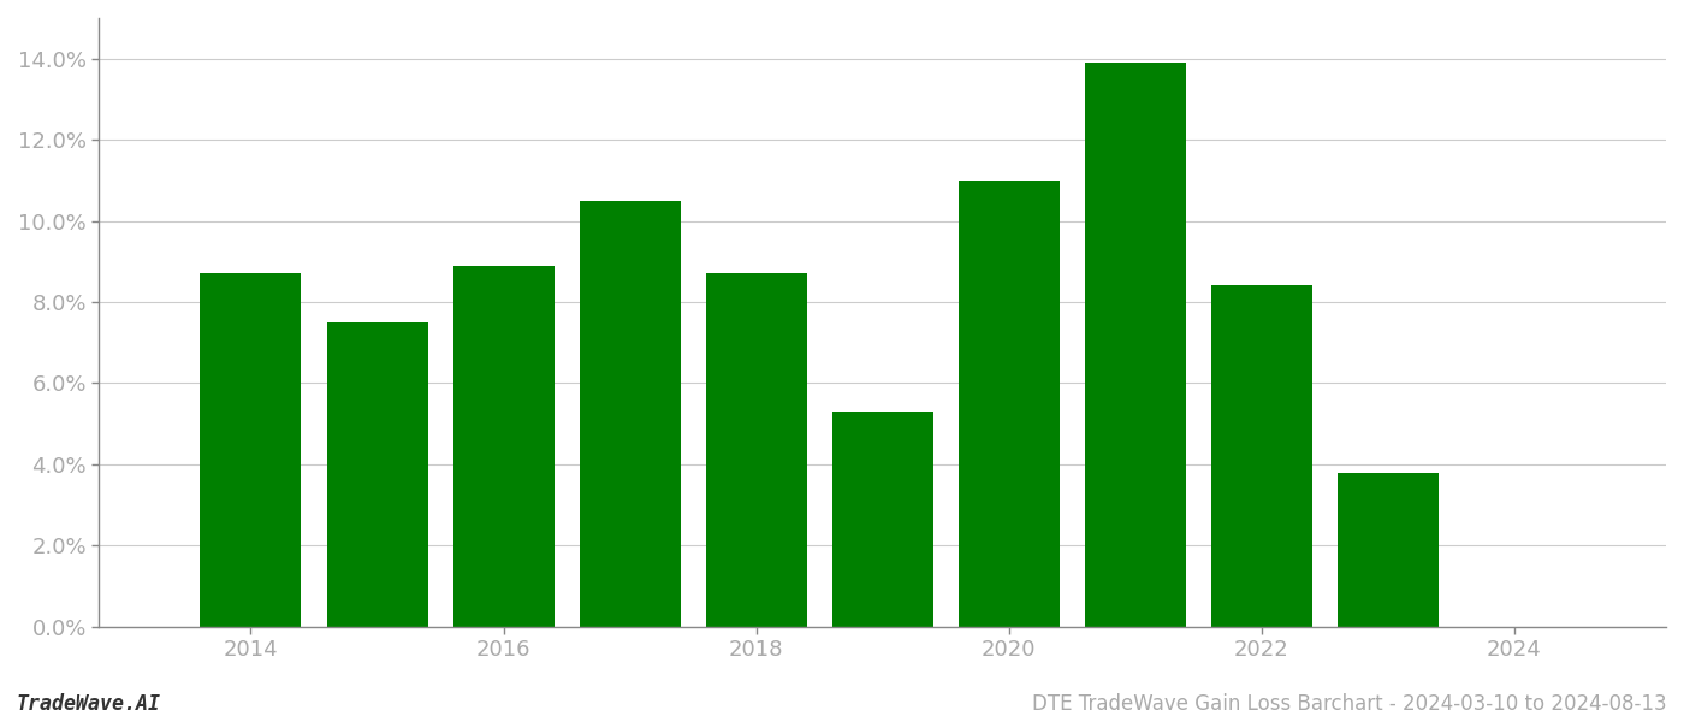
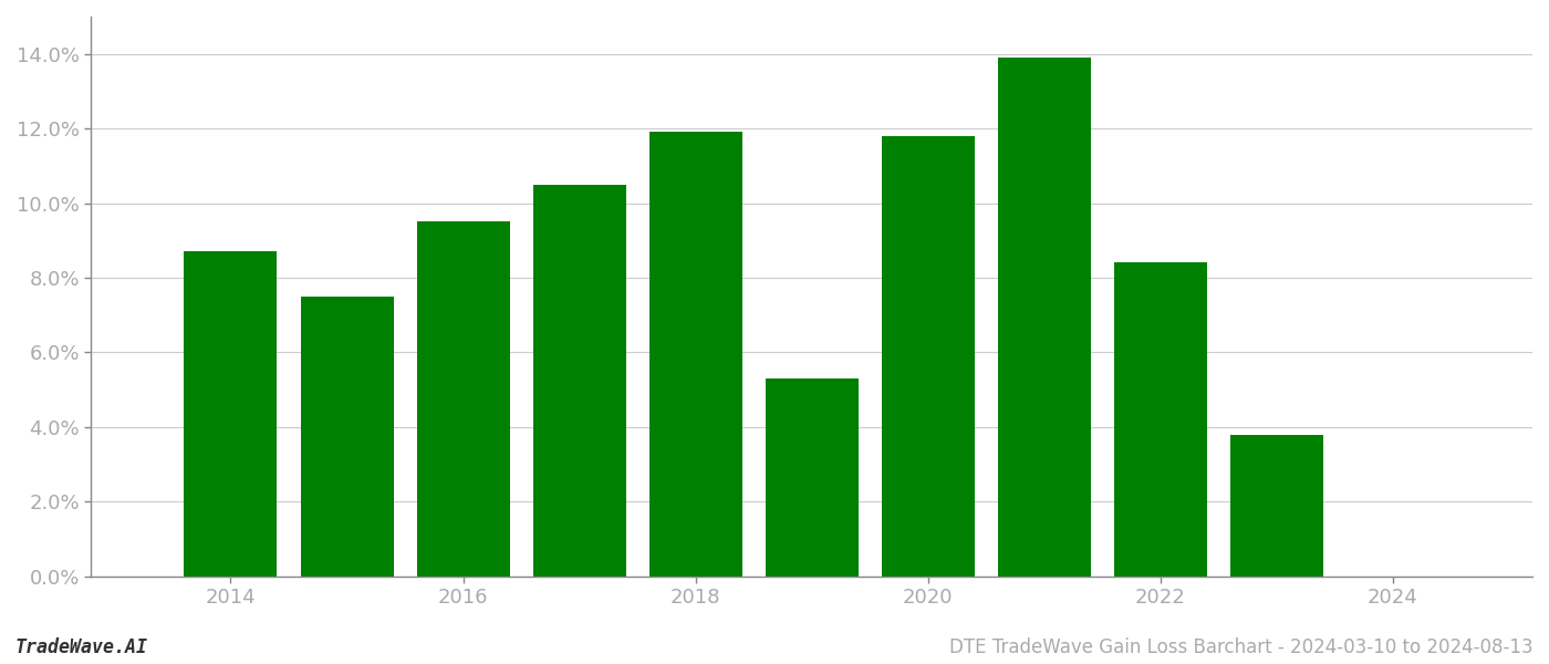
2016: 8.9% -> 9.5%
2018: 8.7% -> 11.9%
2020: 11.0% -> 11.8%
